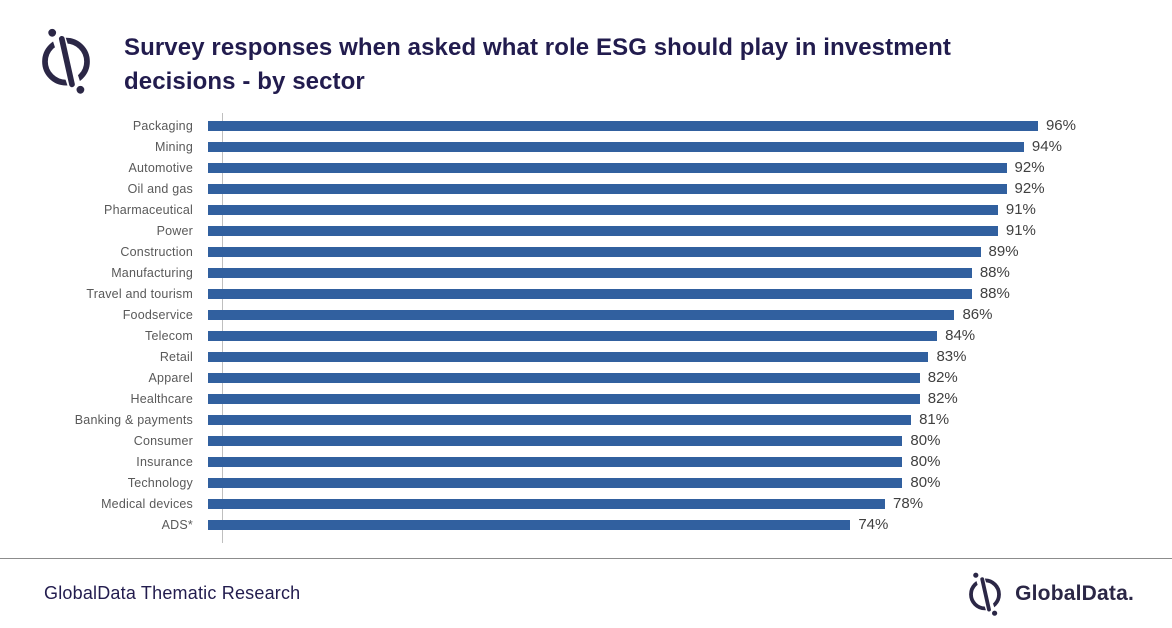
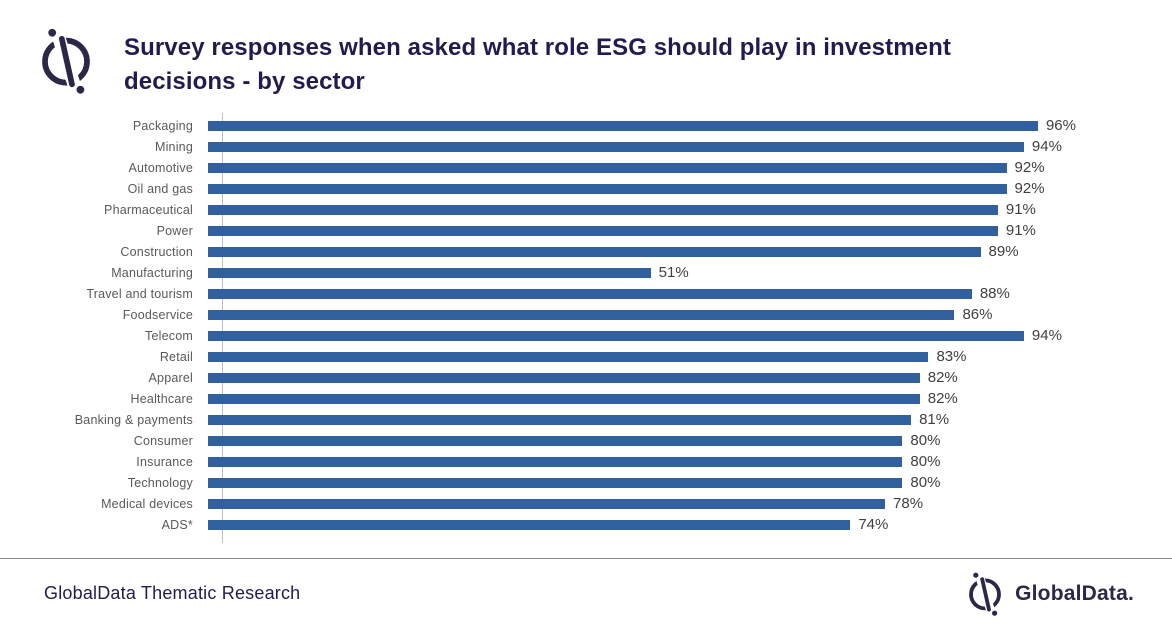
Manufacturing: 88% -> 51%
Telecom: 84% -> 94%
